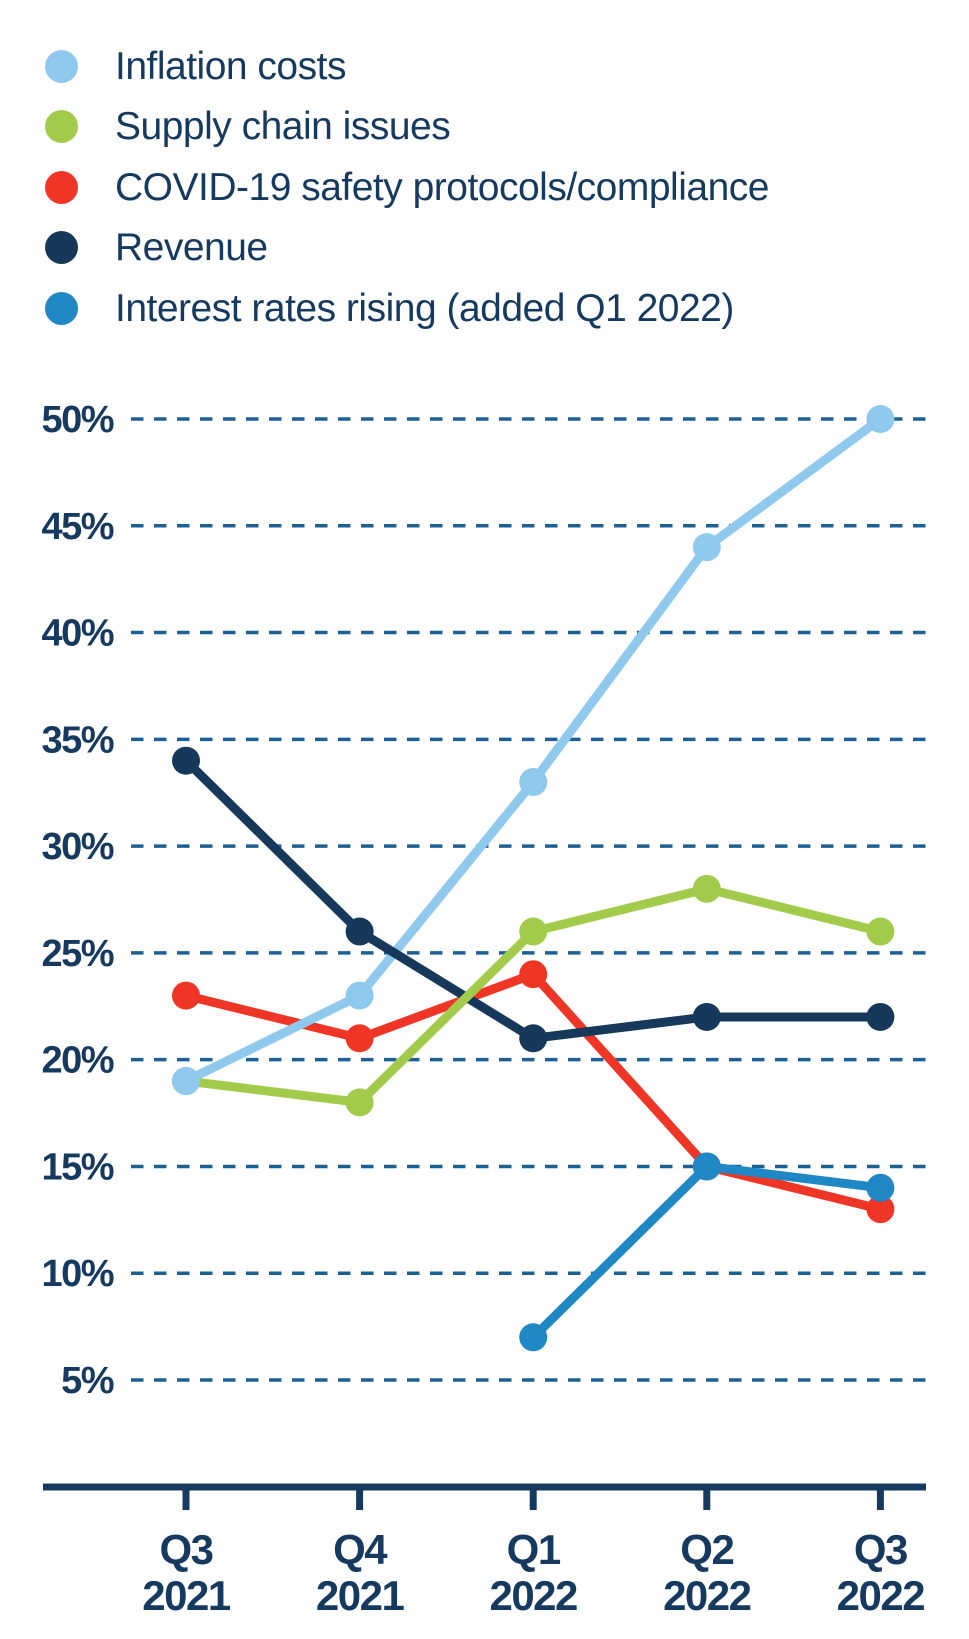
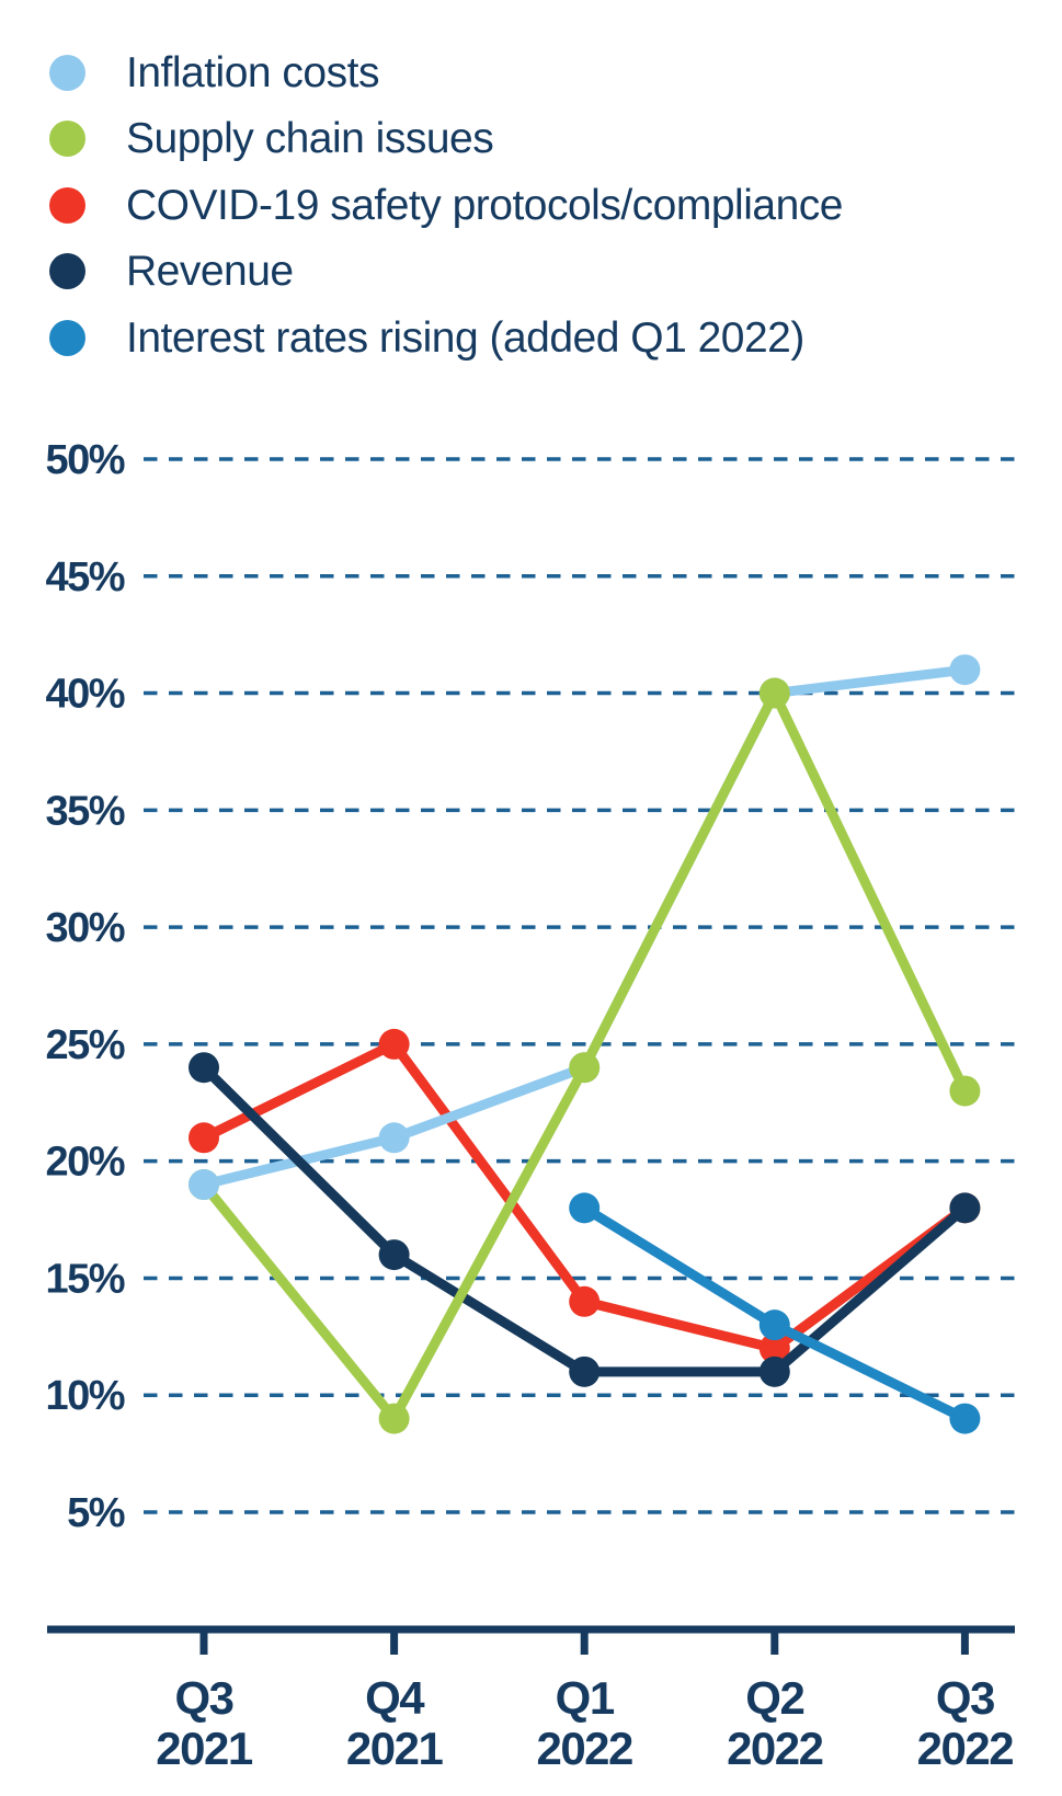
COVID-19 safety protocols/compliance/Q3 2021: 23% -> 21%
Revenue/Q3 2021: 34% -> 24%
Inflation costs/Q4 2021: 23% -> 21%
Supply chain issues/Q4 2021: 18% -> 9%
COVID-19 safety protocols/compliance/Q4 2021: 21% -> 25%
Revenue/Q4 2021: 26% -> 16%
Inflation costs/Q1 2022: 33% -> 24%
Supply chain issues/Q1 2022: 26% -> 24%
COVID-19 safety protocols/compliance/Q1 2022: 24% -> 14%
Revenue/Q1 2022: 21% -> 11%
Interest rates rising (added Q1 2022)/Q1 2022: 7% -> 18%
Inflation costs/Q2 2022: 44% -> 40%
Supply chain issues/Q2 2022: 28% -> 40%
COVID-19 safety protocols/compliance/Q2 2022: 15% -> 12%
Revenue/Q2 2022: 22% -> 11%
Interest rates rising (added Q1 2022)/Q2 2022: 15% -> 13%
Inflation costs/Q3 2022: 50% -> 41%
Supply chain issues/Q3 2022: 26% -> 23%
COVID-19 safety protocols/compliance/Q3 2022: 13% -> 18%
Revenue/Q3 2022: 22% -> 18%
Interest rates rising (added Q1 2022)/Q3 2022: 14% -> 9%
